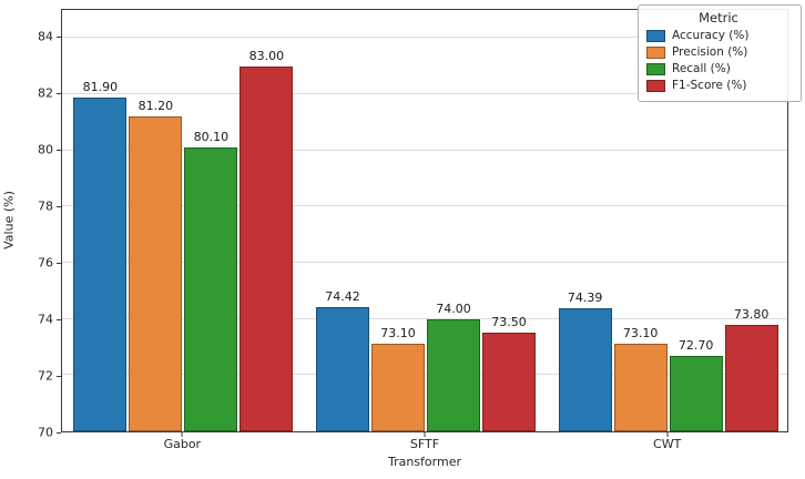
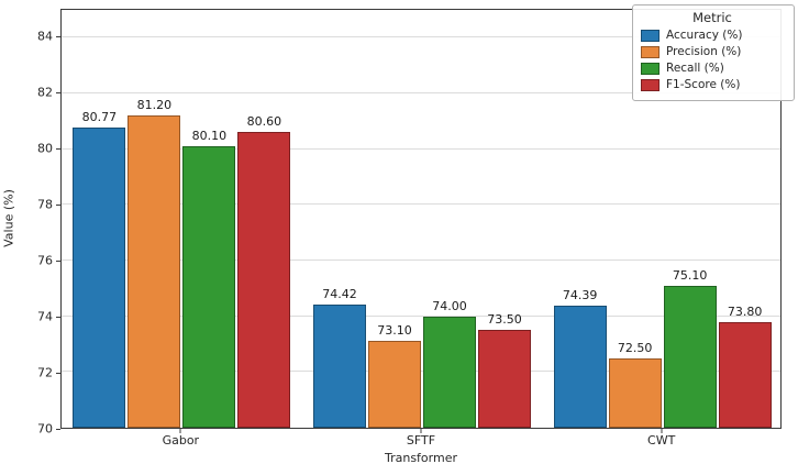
Accuracy (%)/Gabor: 81.90 -> 80.77
F1-Score (%)/Gabor: 83.00 -> 80.60
Precision (%)/CWT: 73.10 -> 72.50
Recall (%)/CWT: 72.70 -> 75.10
